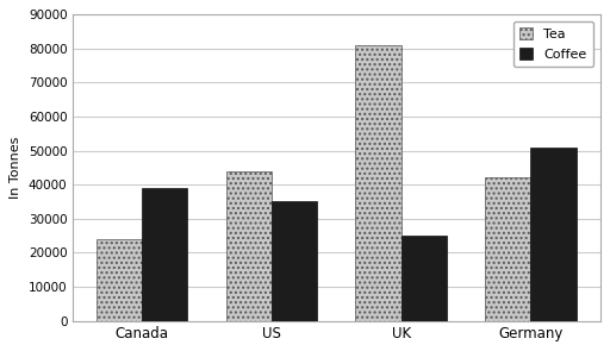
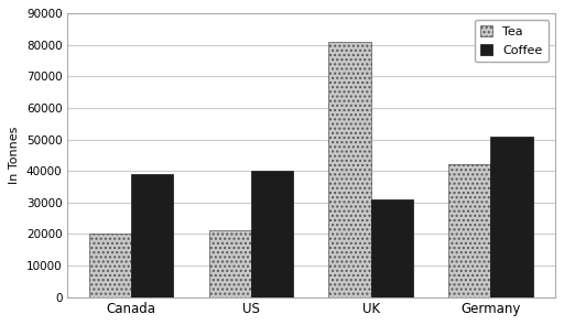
Tea/Canada: 24000 -> 20000
Tea/US: 44000 -> 21000
Coffee/US: 35000 -> 40000
Coffee/UK: 25000 -> 31000
